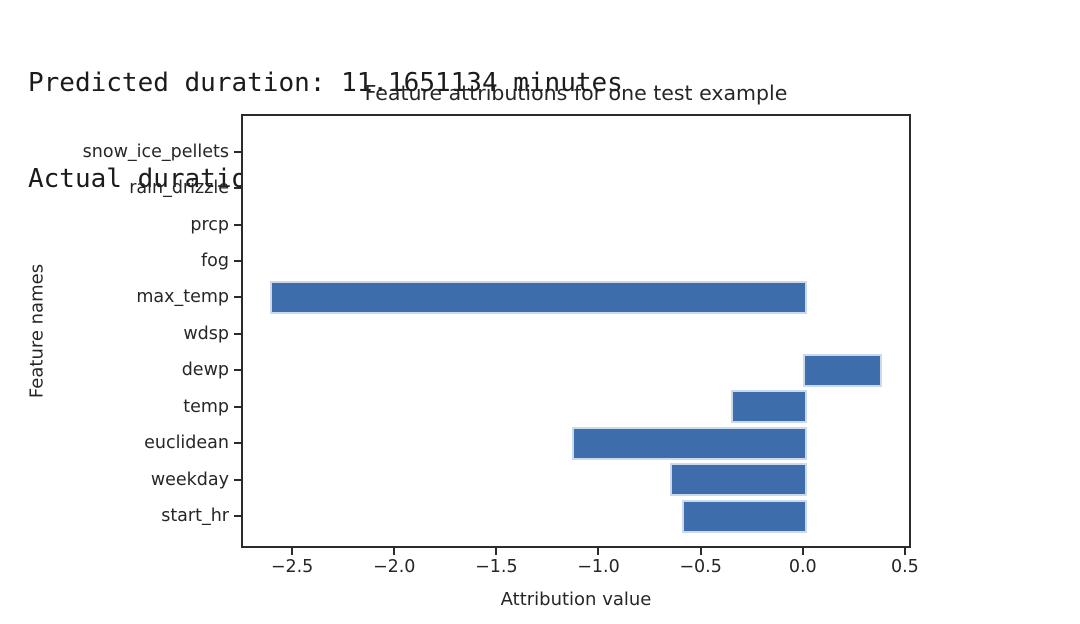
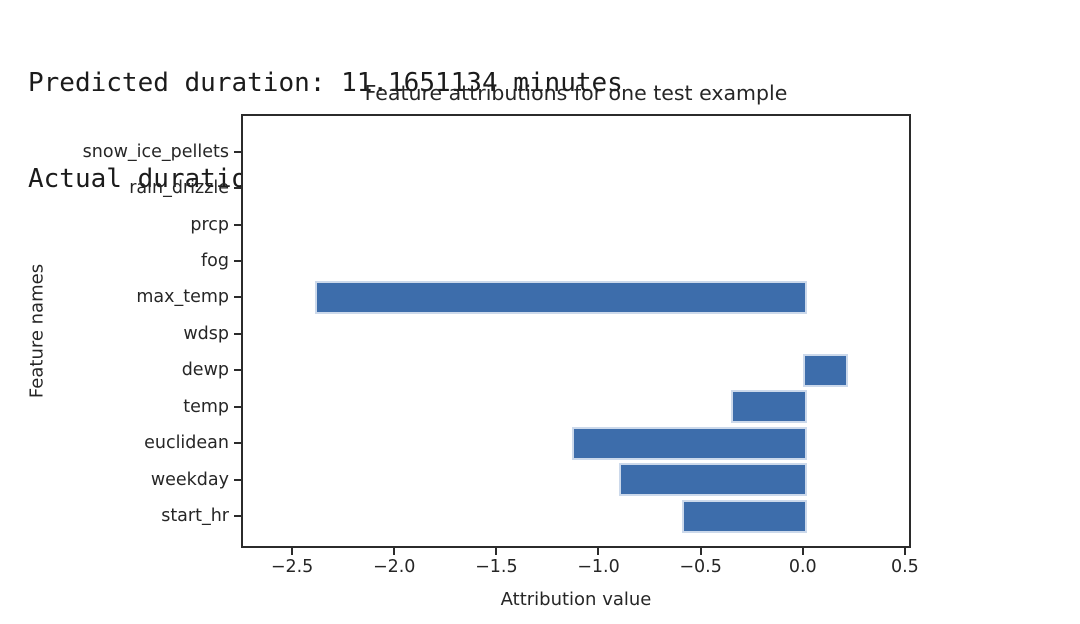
max_temp: -2.61 -> -2.39
dewp: 0.37 -> 0.20
weekday: -0.65 -> -0.90
